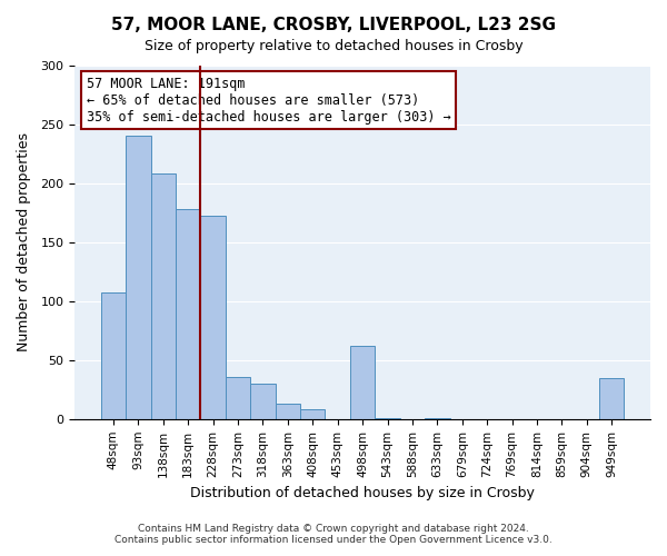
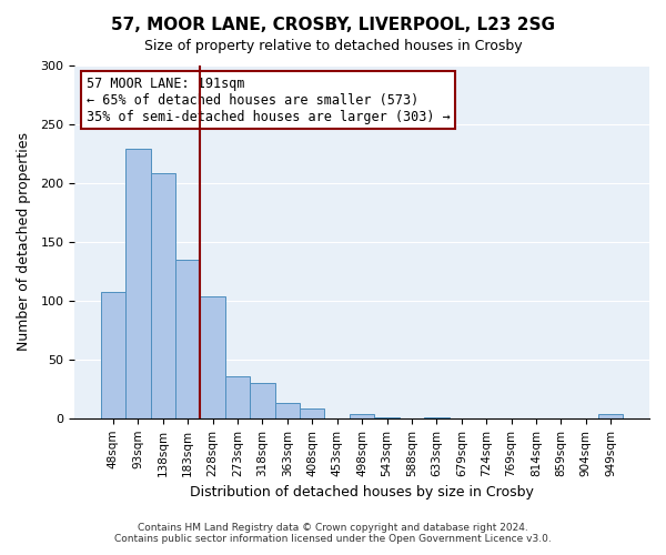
93sqm: 241 -> 229
183sqm: 178 -> 135
228sqm: 173 -> 104
498sqm: 62 -> 4
949sqm: 35 -> 4
